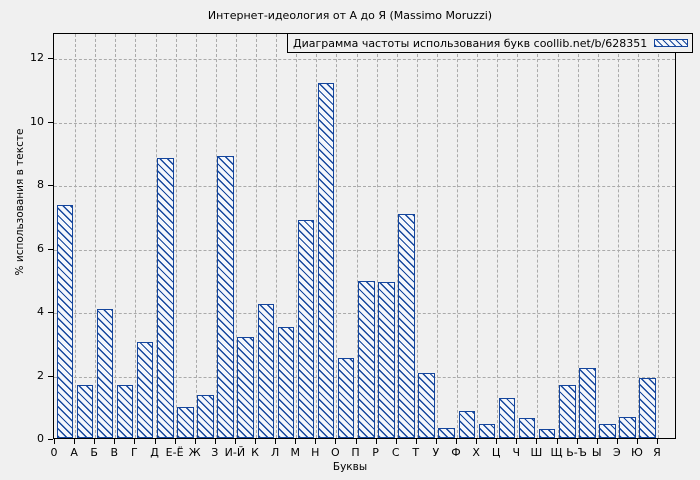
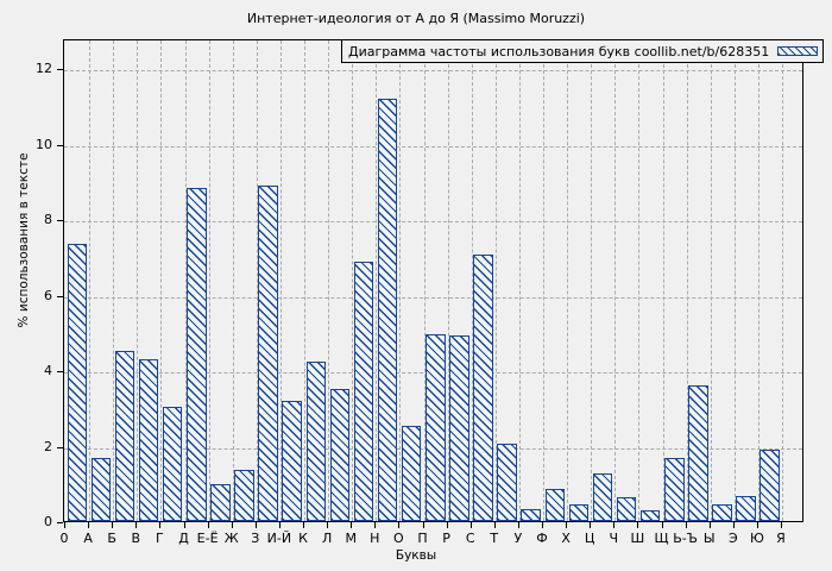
В: 4.1 -> 4.5
Г: 1.7 -> 4.3
Ы: 2.2 -> 3.6
